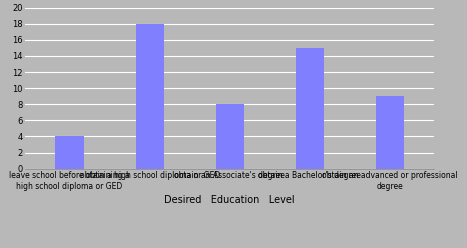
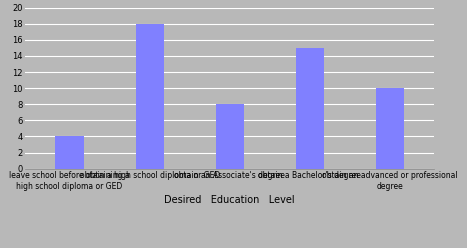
obtain an advanced or professional degree: 9 -> 10
